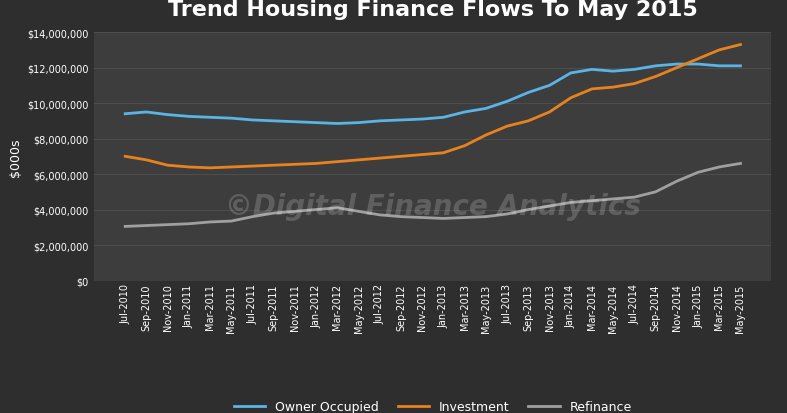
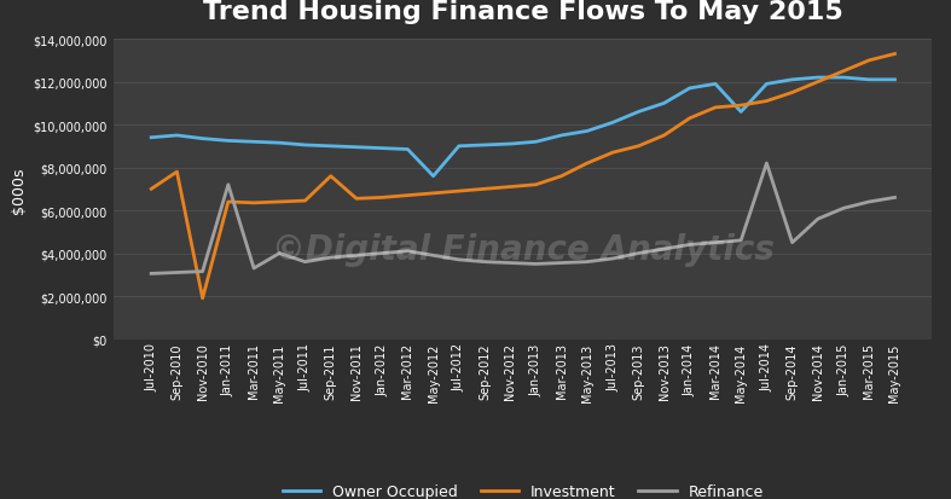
Investment/Sep-2010: $6,800,000 -> $7,800,000
Investment/Nov-2010: $6,500,000 -> $1,900,000
Refinance/Jan-2011: $3,200,000 -> $7,200,000
Refinance/May-2011: $3,400,000 -> $4,000,000
Investment/Sep-2011: $6,500,000 -> $7,600,000
Owner Occupied/May-2012: $8,900,000 -> $7,600,000
Owner Occupied/May-2014: $11,800,000 -> $10,600,000
Refinance/Jul-2014: $4,700,000 -> $8,200,000
Refinance/Sep-2014: $5,000,000 -> $4,500,000
